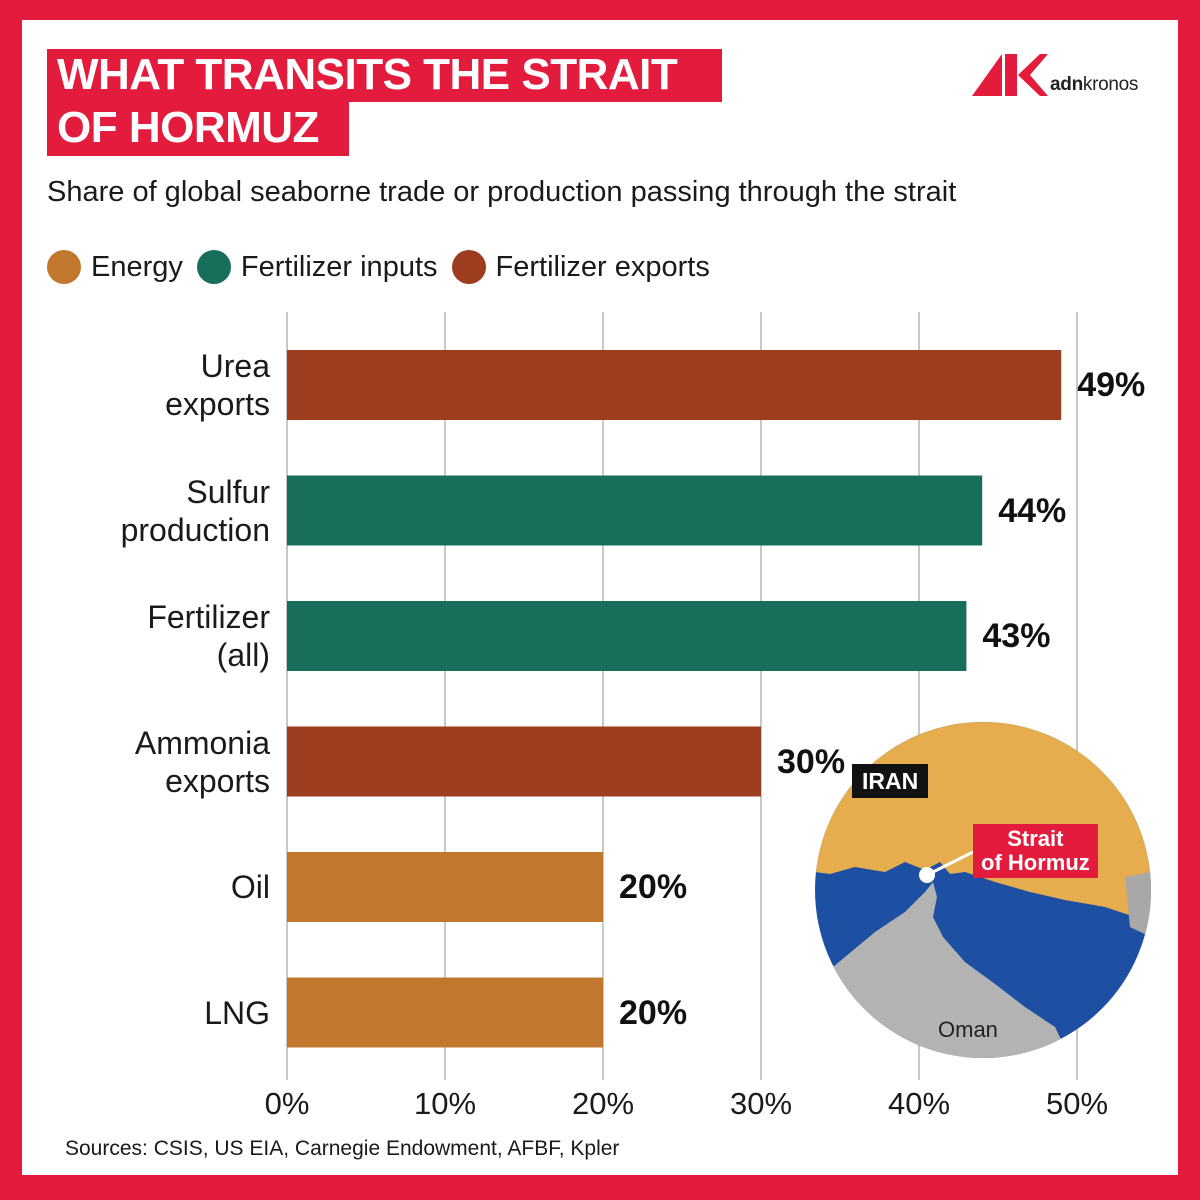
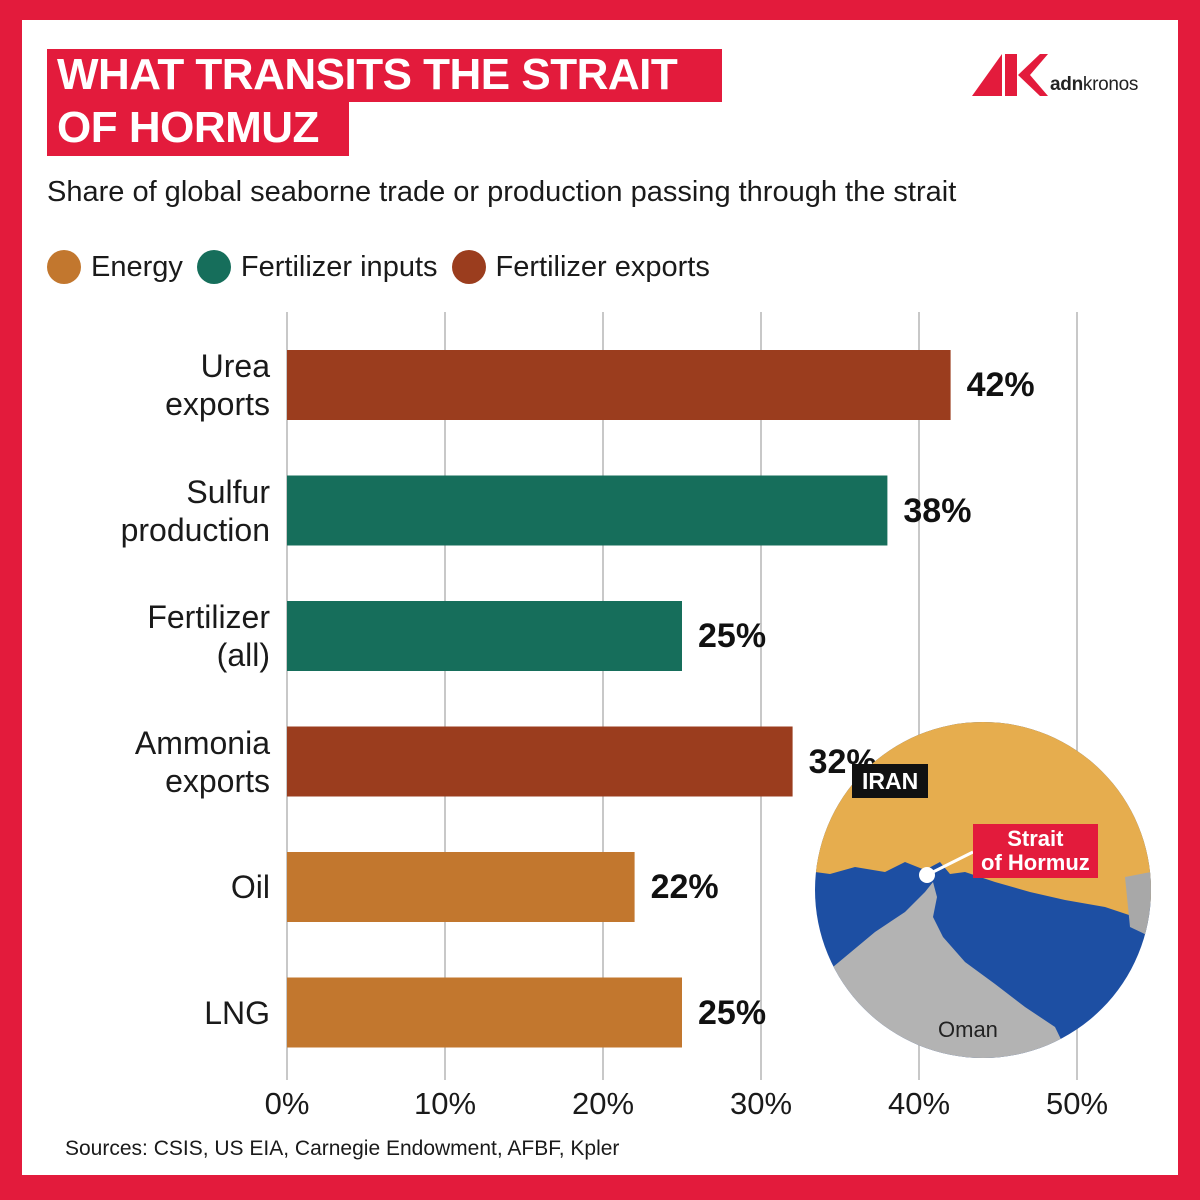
Urea exports: 49% -> 42%
Sulfur production: 44% -> 38%
Fertilizer (all): 43% -> 25%
Ammonia exports: 30% -> 32%
Oil: 20% -> 22%
LNG: 20% -> 25%
